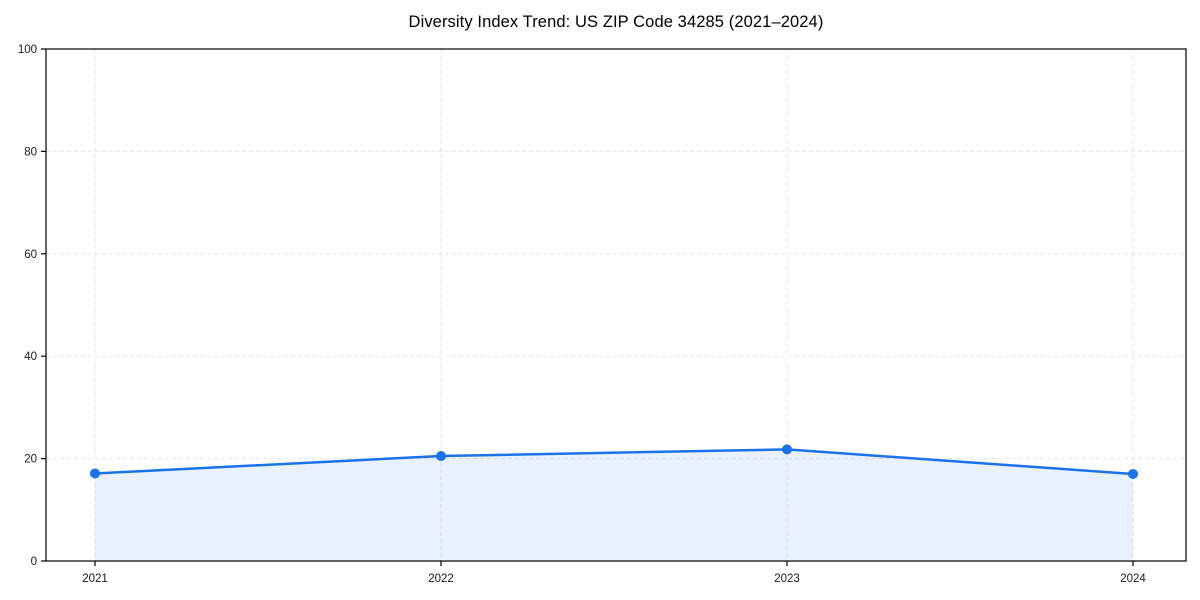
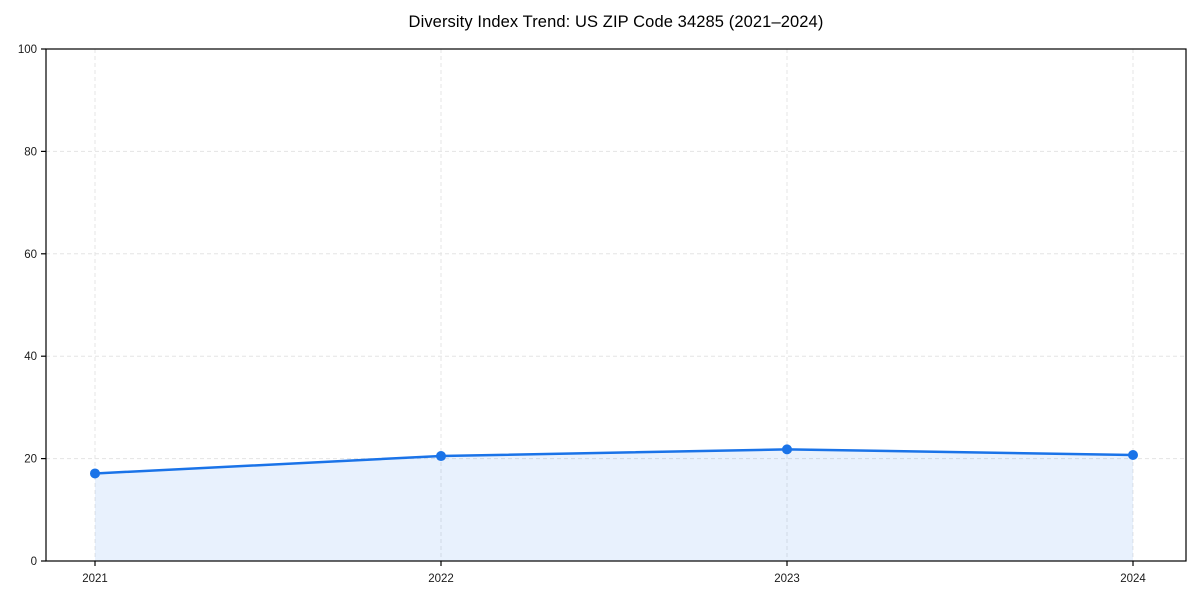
2024: 17 -> 21
